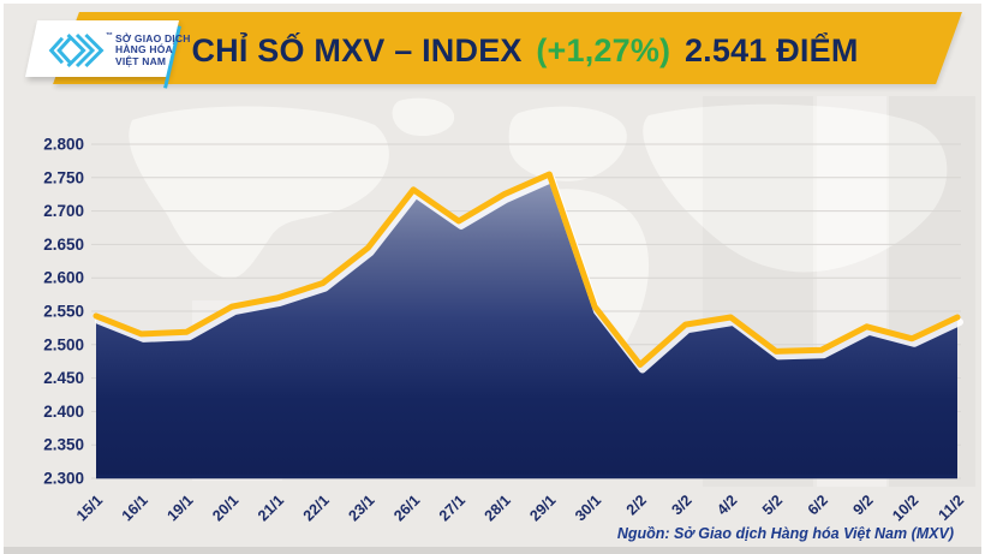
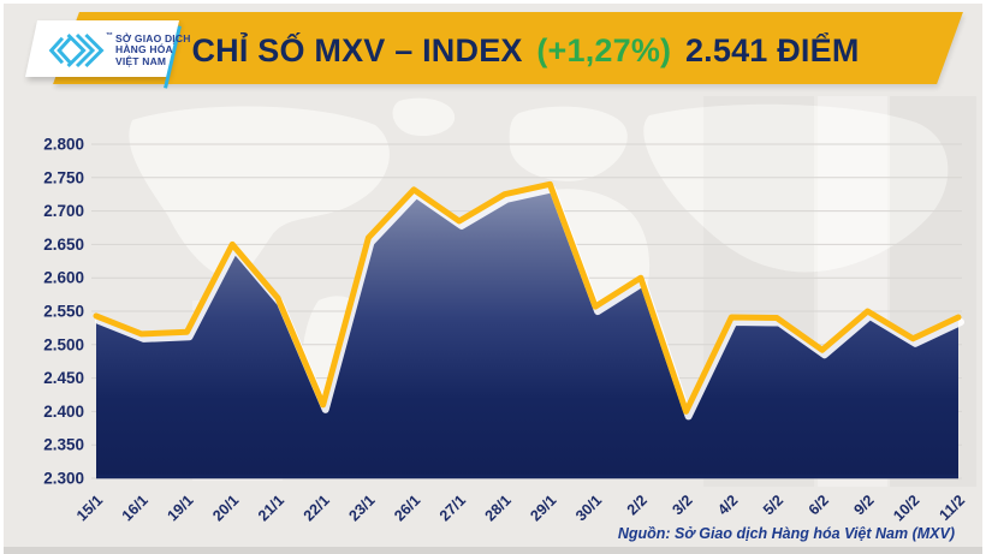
20/1: 2560 -> 2650
22/1: 2590 -> 2410
23/1: 2640 -> 2660
29/1: 2760 -> 2740
2/2: 2470 -> 2600
3/2: 2530 -> 2400
5/2: 2490 -> 2540
9/2: 2530 -> 2550
